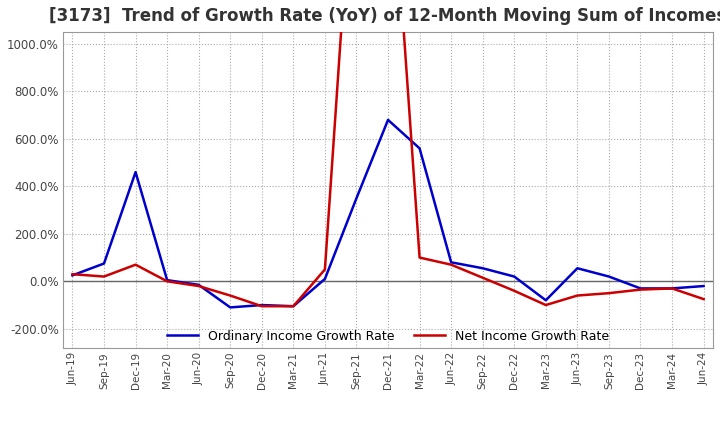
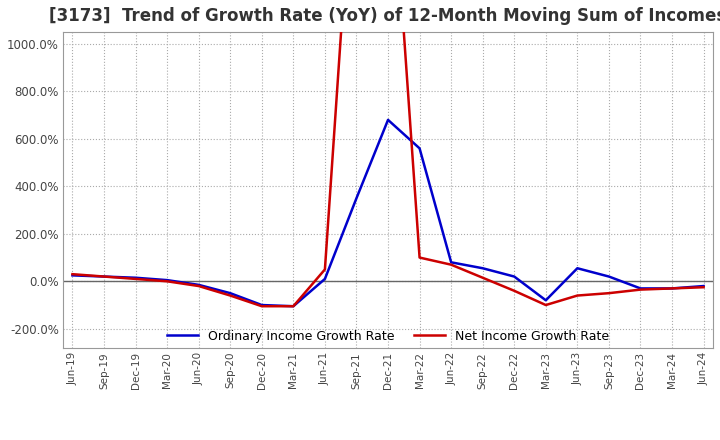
Ordinary Income Growth Rate/Sep-19: 75% -> 20%
Ordinary Income Growth Rate/Dec-19: 460% -> 15%
Net Income Growth Rate/Dec-19: 70% -> 10%
Ordinary Income Growth Rate/Sep-20: -110% -> -50%
Net Income Growth Rate/Jun-24: -75% -> -25%
